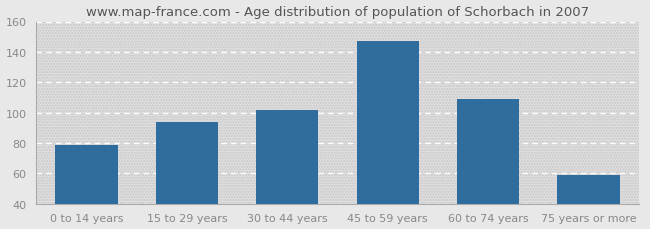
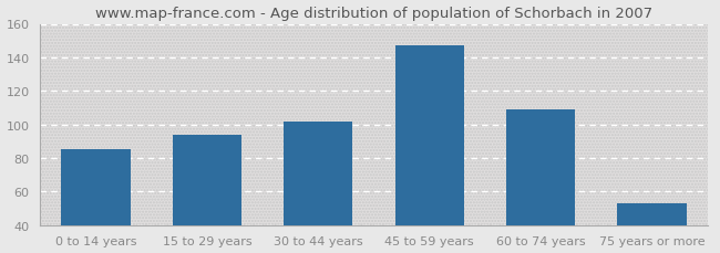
0 to 14 years: 79 -> 85
75 years or more: 59 -> 53
